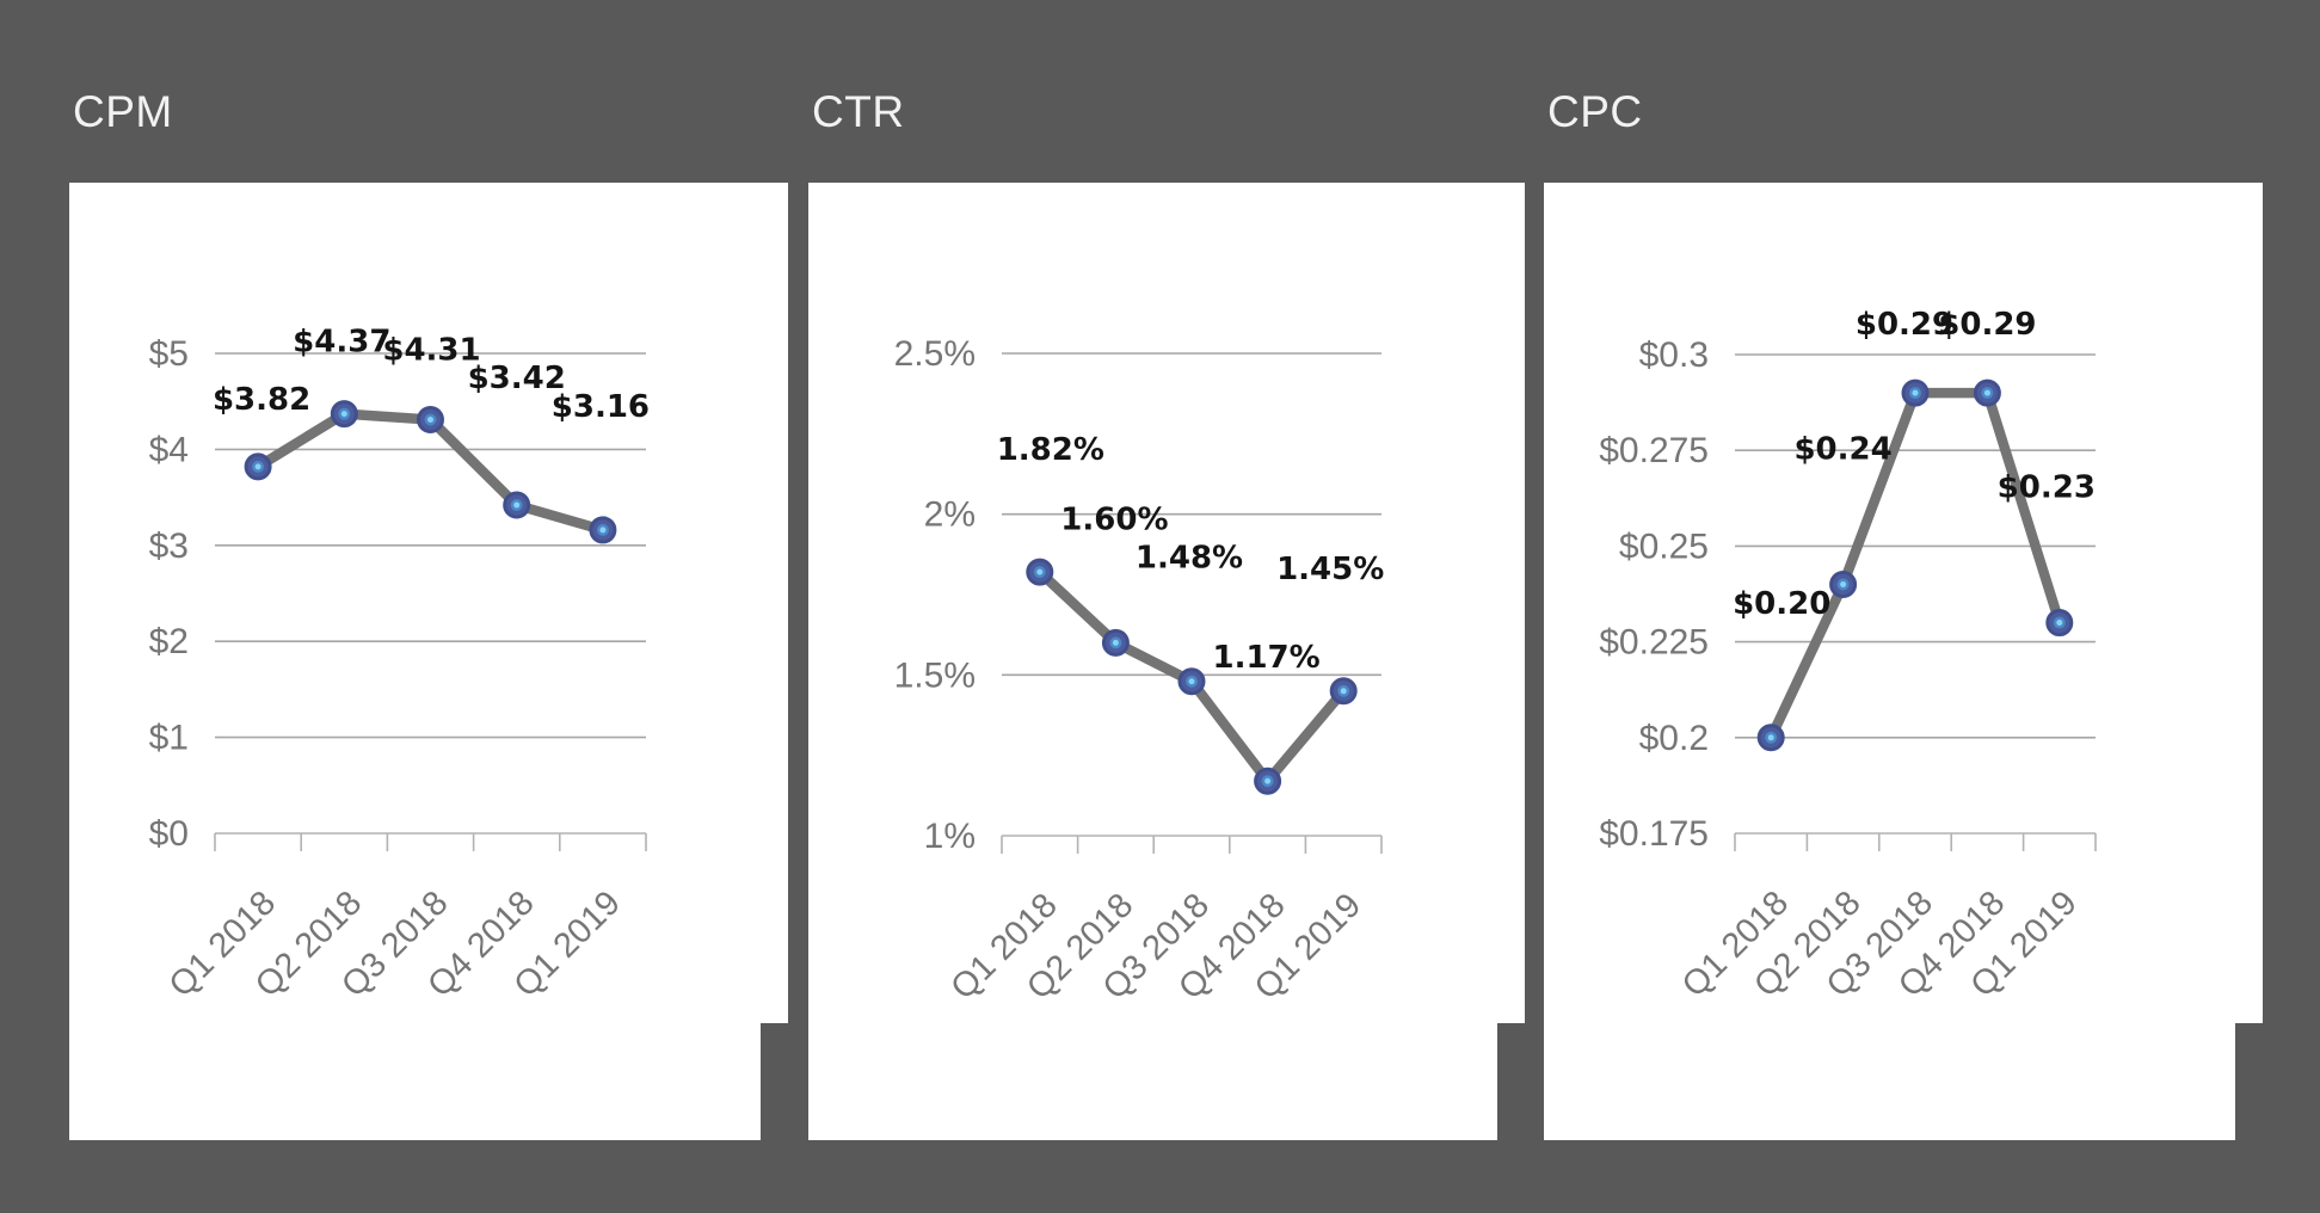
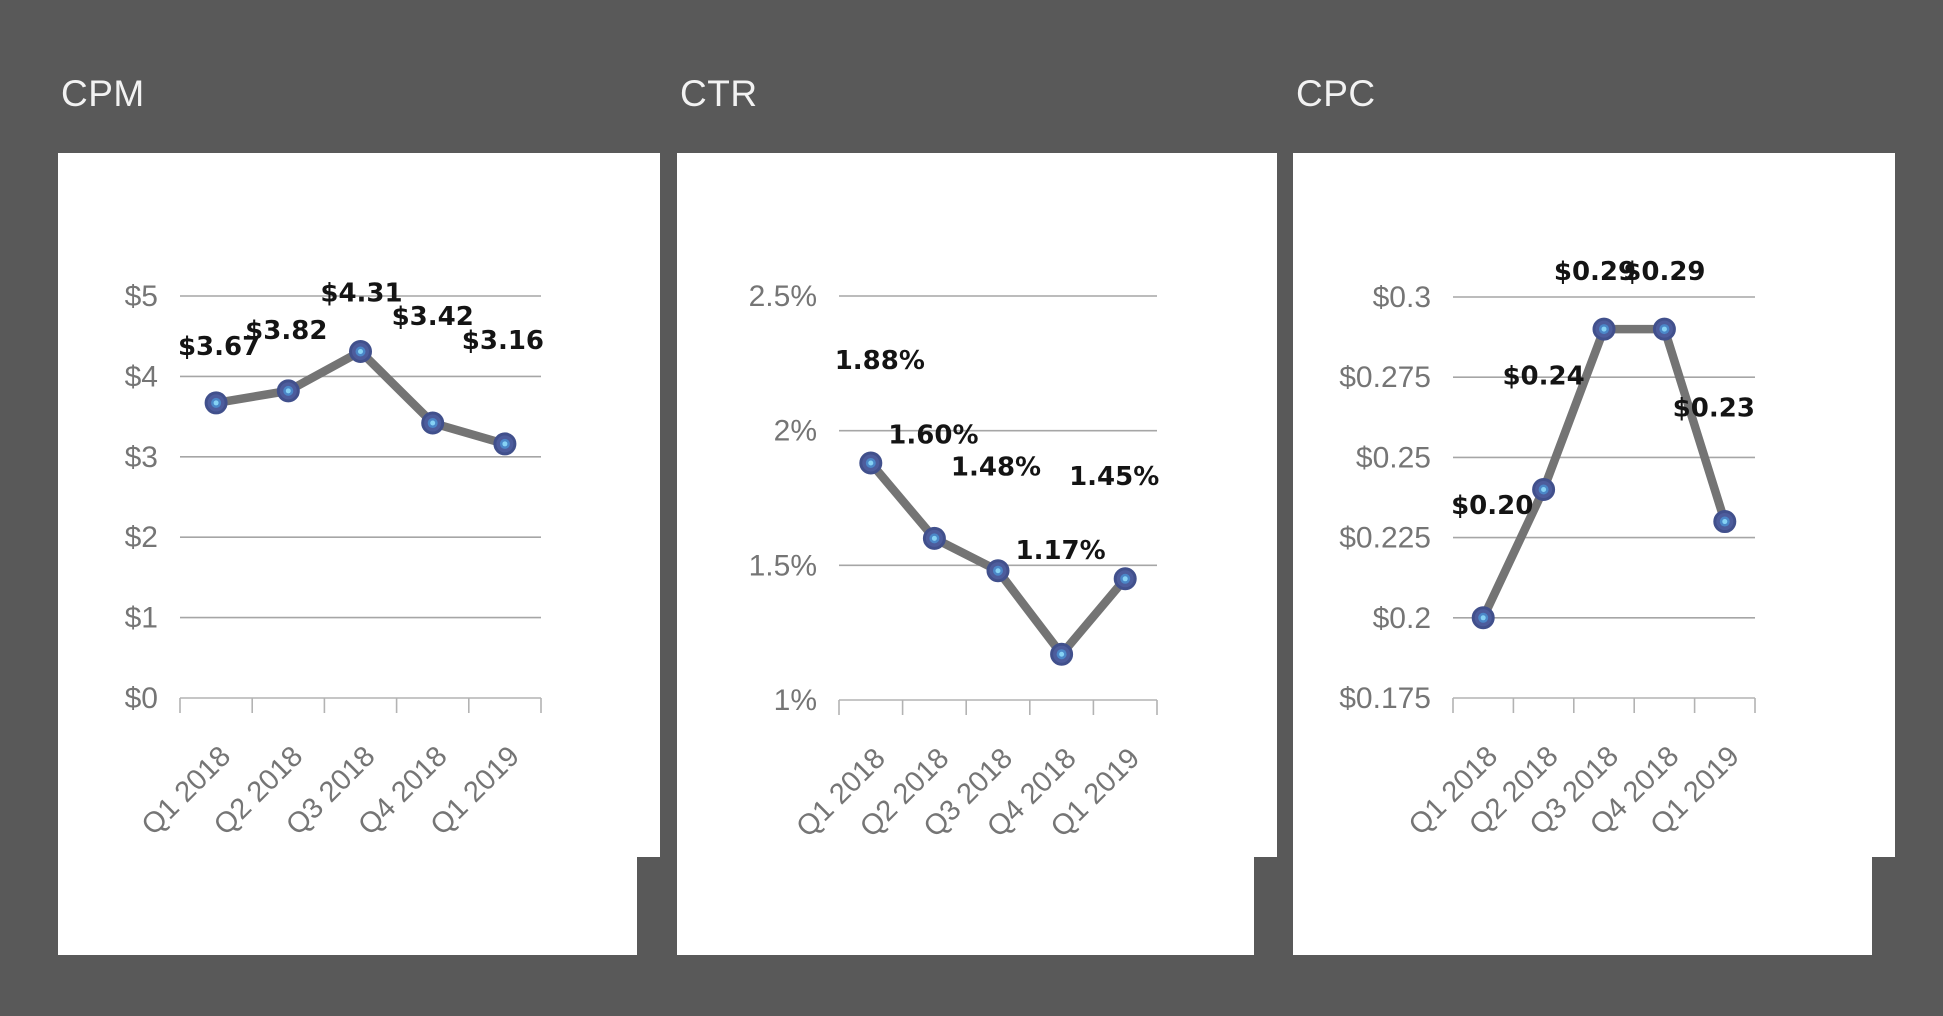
CPM/Q1 2018: $3.82 -> $3.67
CPM/Q2 2018: $4.37 -> $3.82
CTR/Q1 2018: 1.82% -> 1.88%
